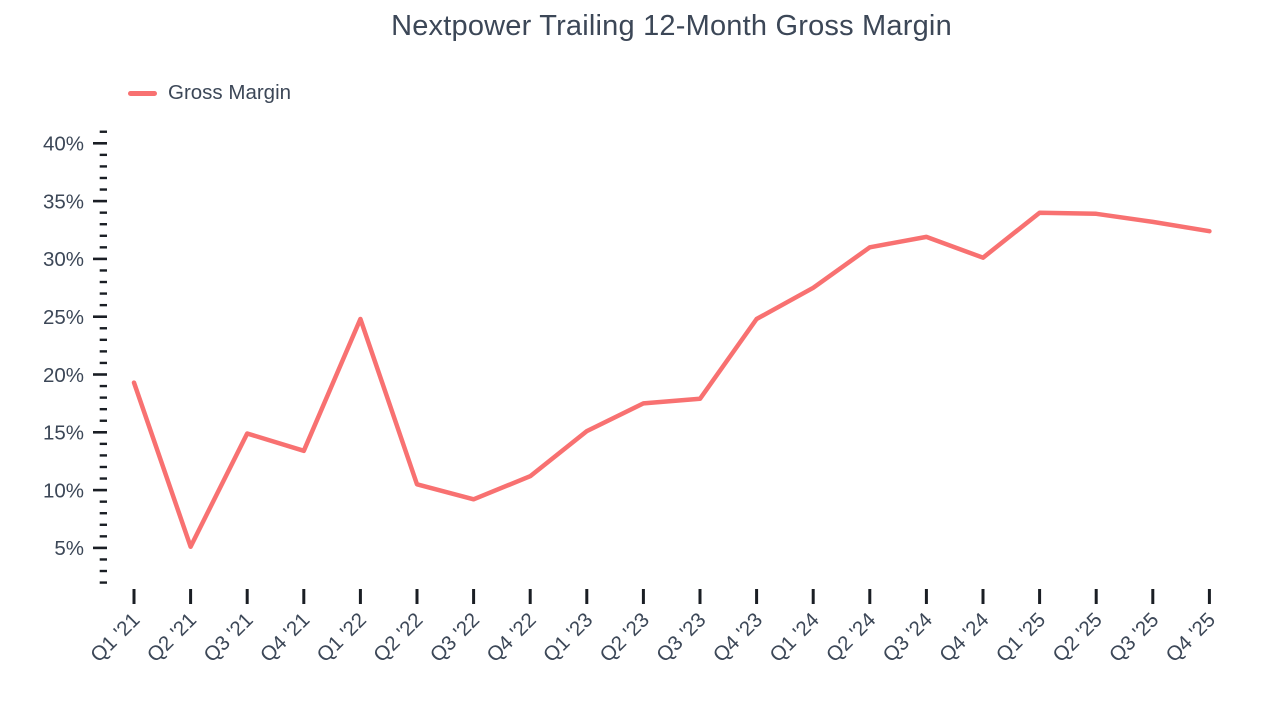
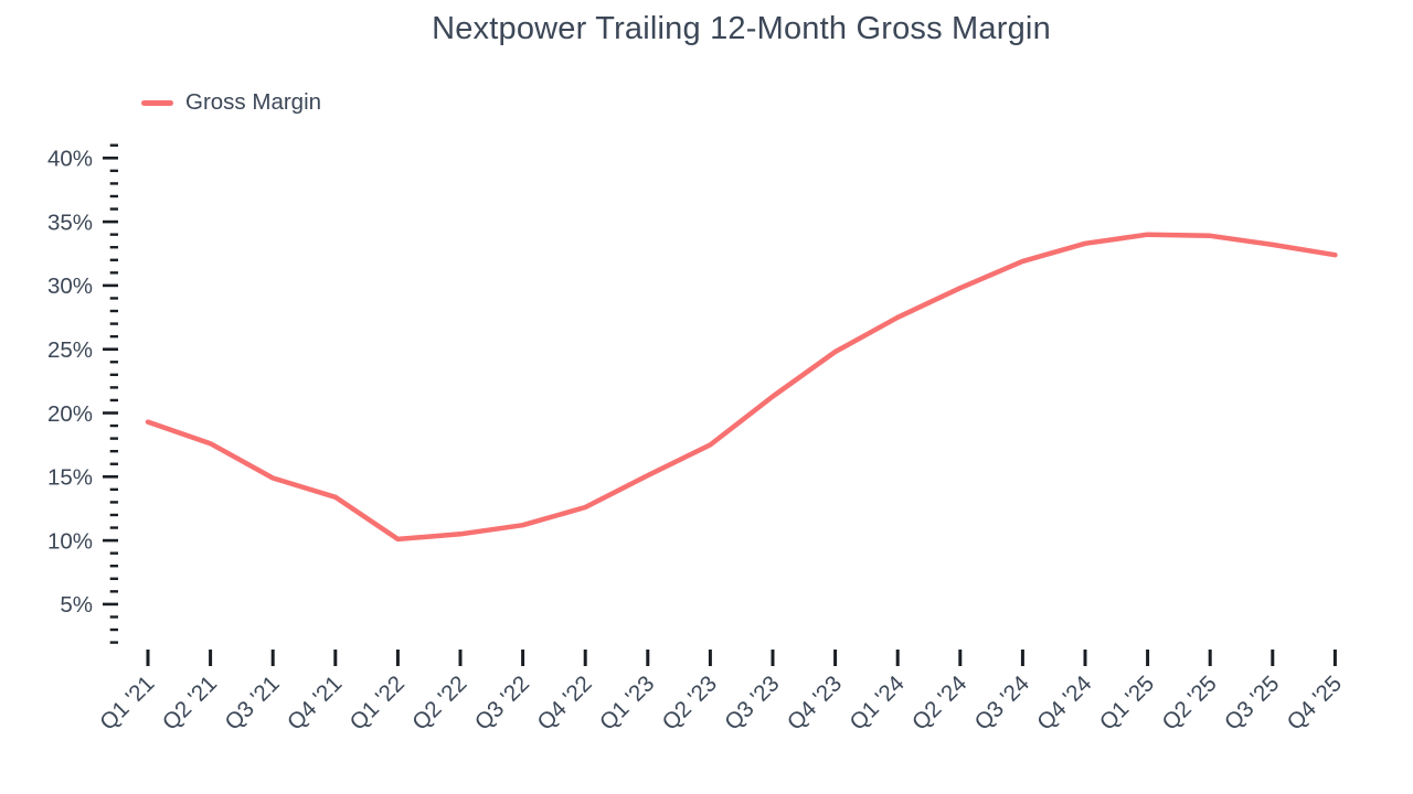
Q2 '21: 5.1% -> 17.6%
Q1 '22: 24.8% -> 10.1%
Q3 '22: 9.2% -> 11.2%
Q4 '22: 11.2% -> 12.6%
Q3 '23: 17.9% -> 21.3%
Q2 '24: 31.0% -> 29.8%
Q4 '24: 30.1% -> 33.3%
